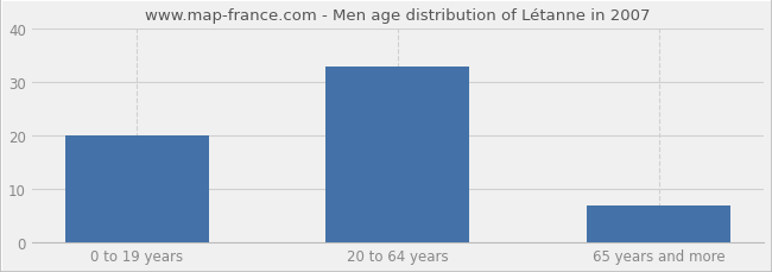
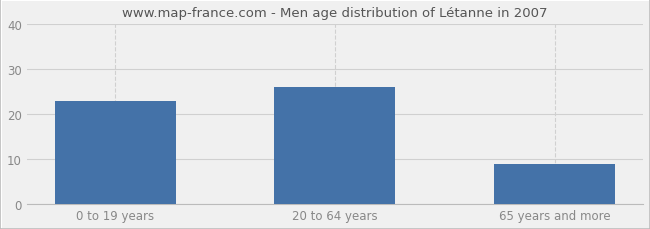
0 to 19 years: 20 -> 23
20 to 64 years: 33 -> 26
65 years and more: 7 -> 9
